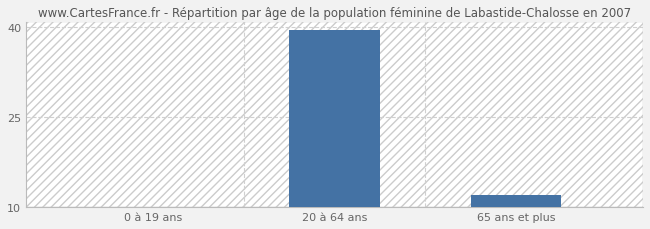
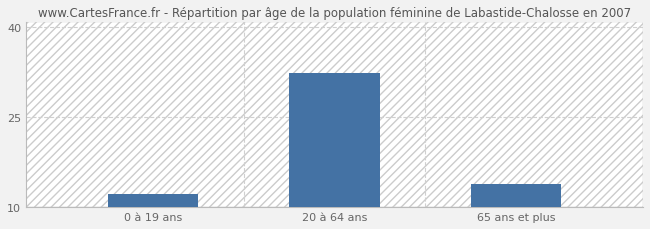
0 à 19 ans: 10.1 -> 12.2
20 à 64 ans: 39.5 -> 32.4
65 ans et plus: 12.0 -> 13.8
